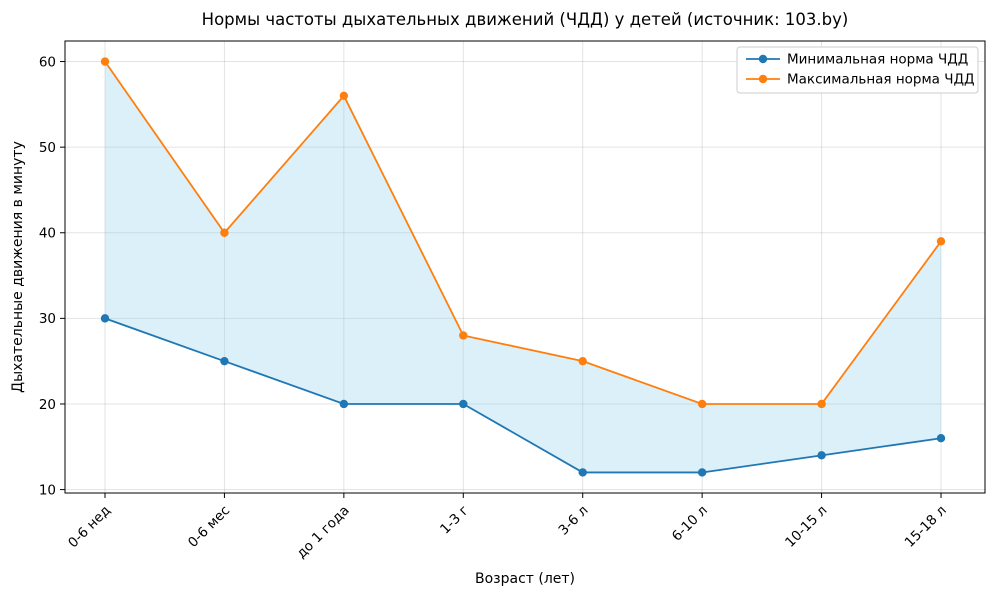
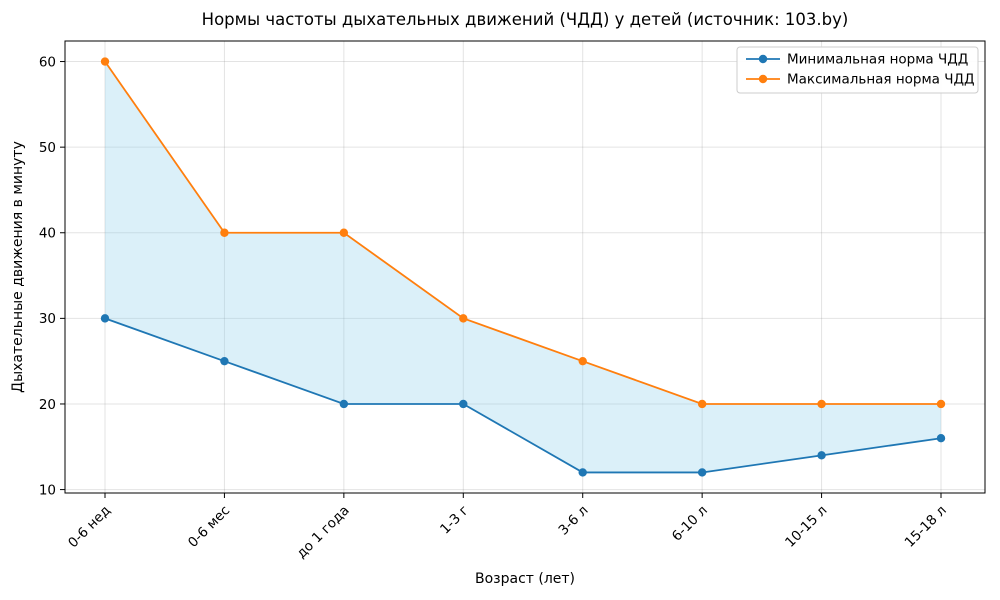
Максимальная норма ЧДД/до 1 года: 56 -> 40
Максимальная норма ЧДД/1-3 г: 28 -> 30
Максимальная норма ЧДД/15-18 л: 39 -> 20
